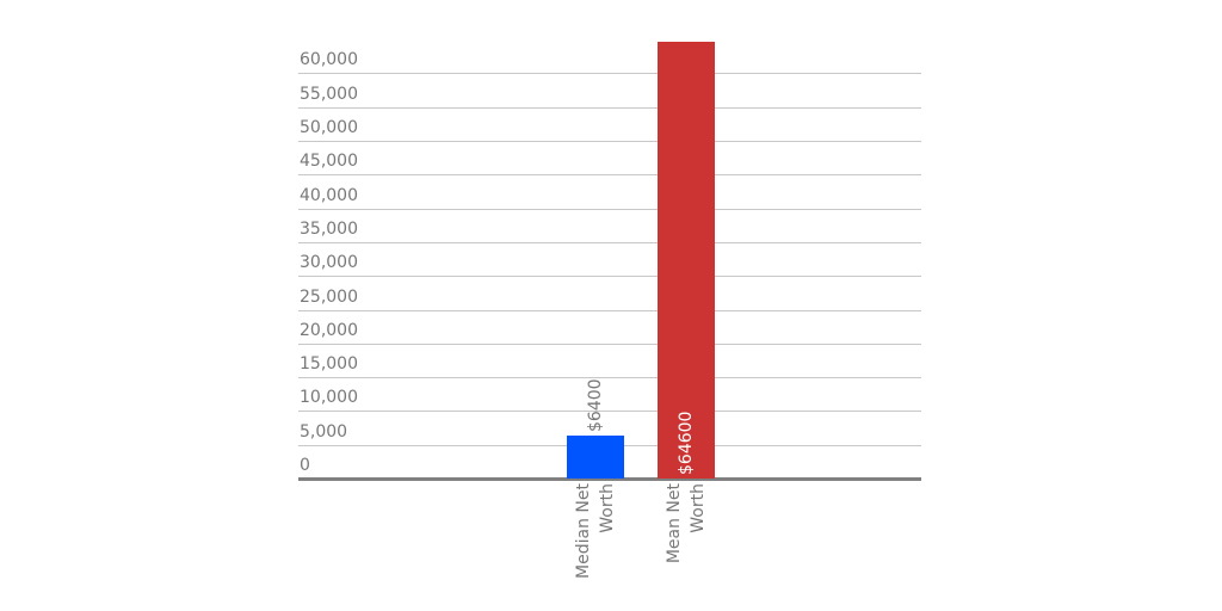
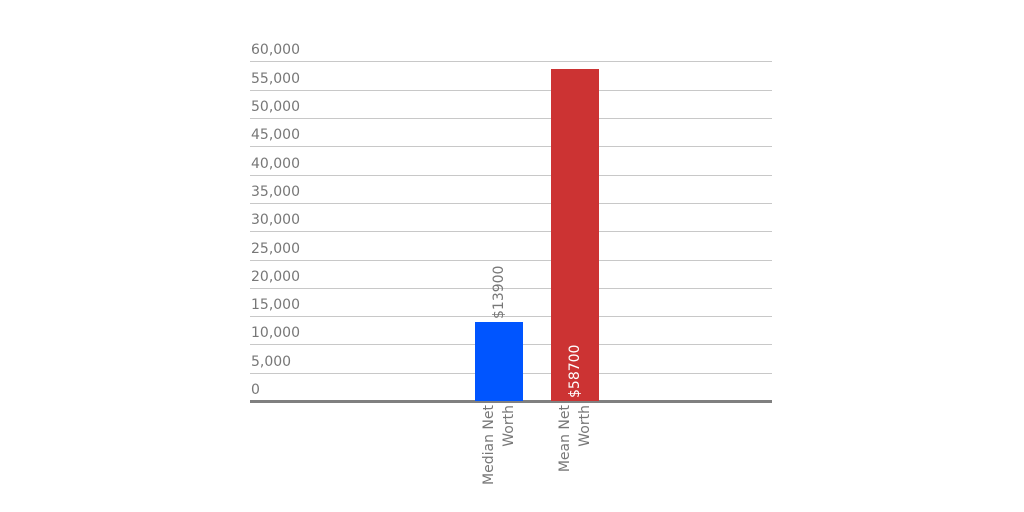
Median Net Worth: $6400 -> $13900
Mean Net Worth: $64600 -> $58700
